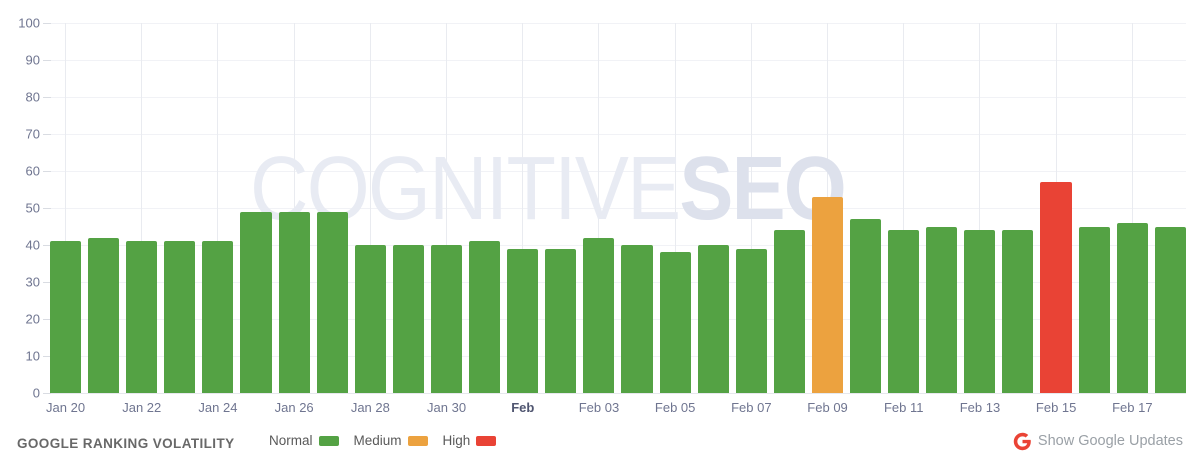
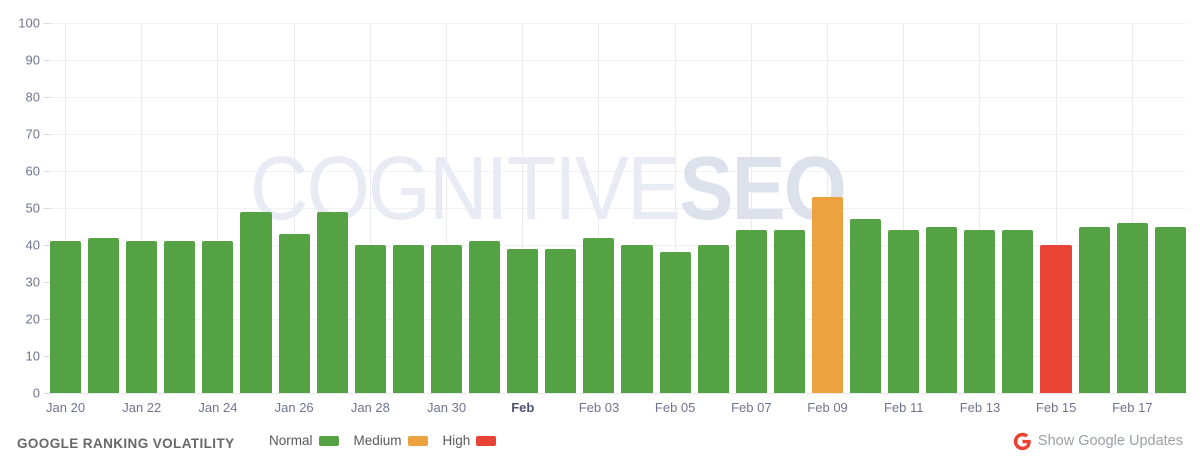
Jan 26: 49 -> 43
Feb 07: 39 -> 44
Feb 15: 57 -> 40
